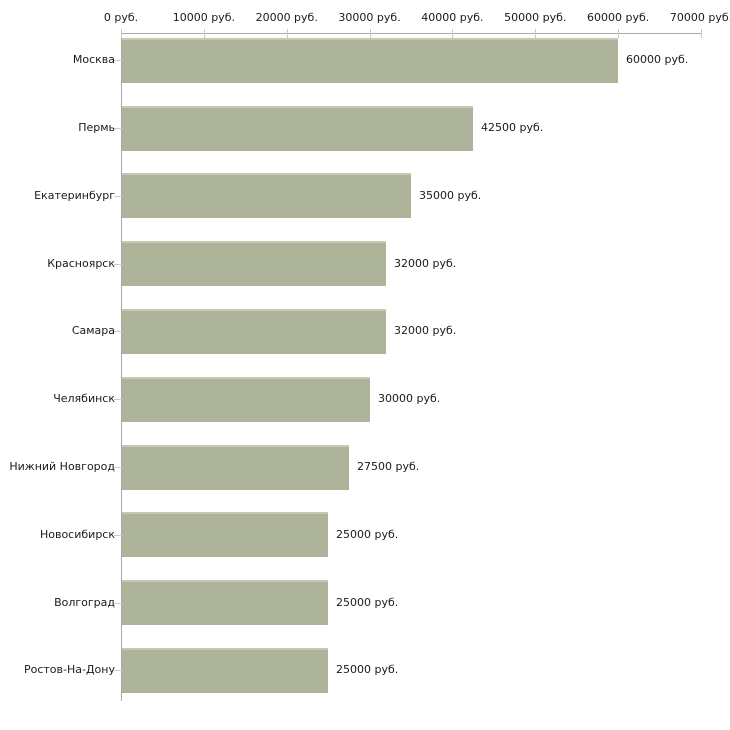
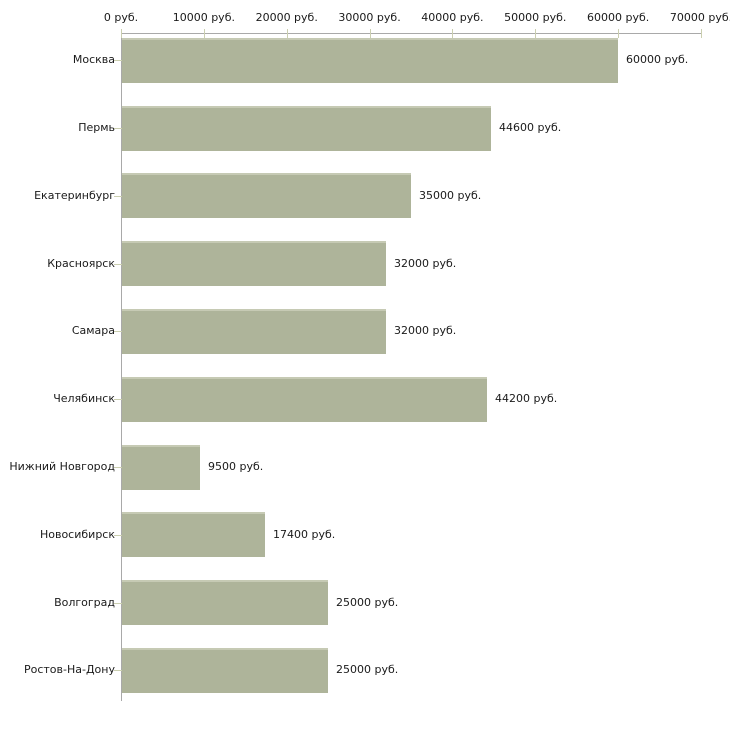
Пермь: 42500 -> 44600
Челябинск: 30000 -> 44200
Нижний Новгород: 27500 -> 9500
Новосибирск: 25000 -> 17400
